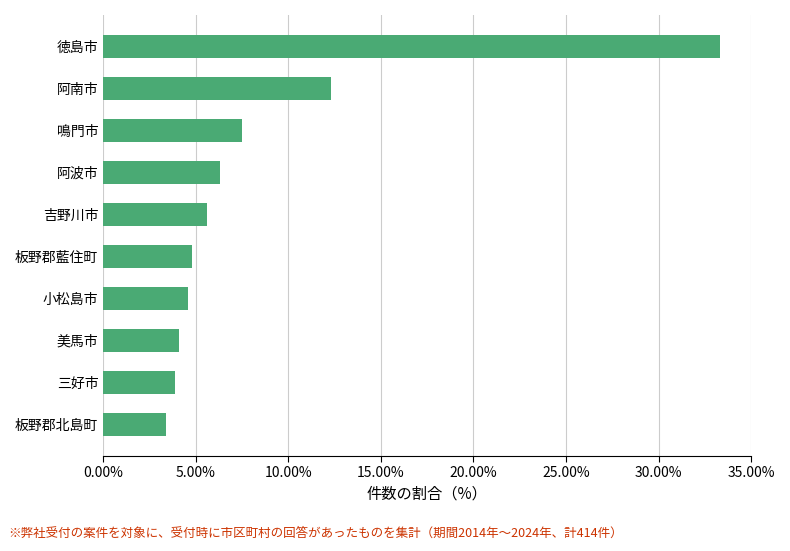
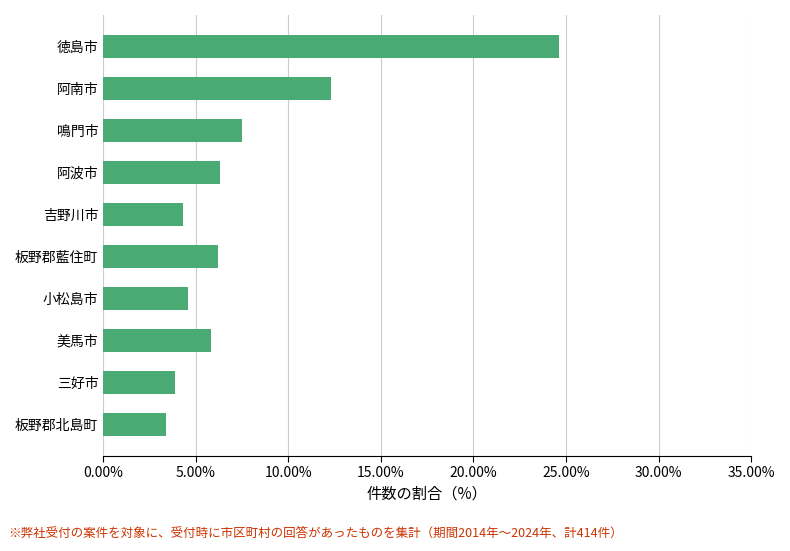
徳島市: 33.3% -> 24.6%
吉野川市: 5.6% -> 4.3%
板野郡藍住町: 4.8% -> 6.2%
美馬市: 4.1% -> 5.8%
